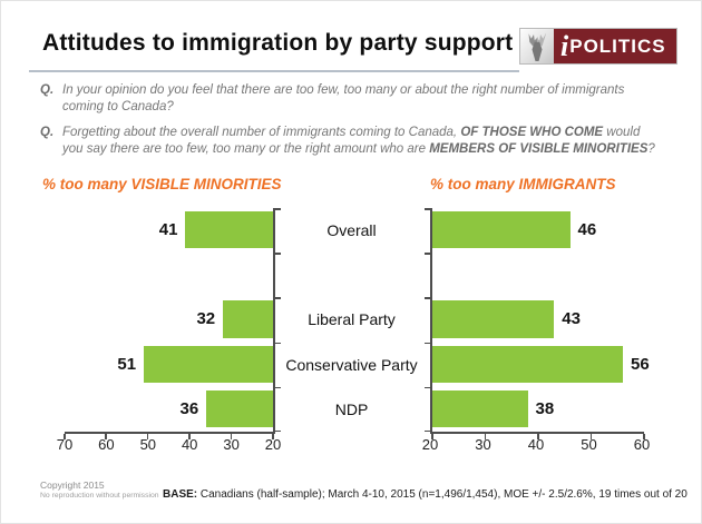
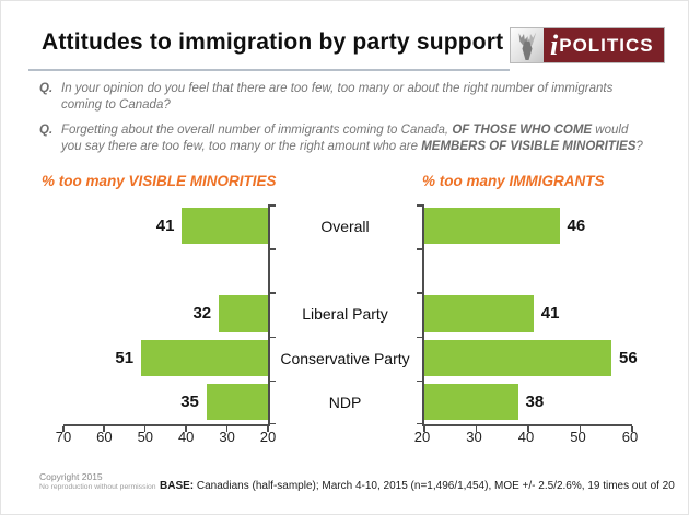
% too many VISIBLE MINORITIES/NDP: 36 -> 35
% too many IMMIGRANTS/Liberal Party: 43 -> 41
